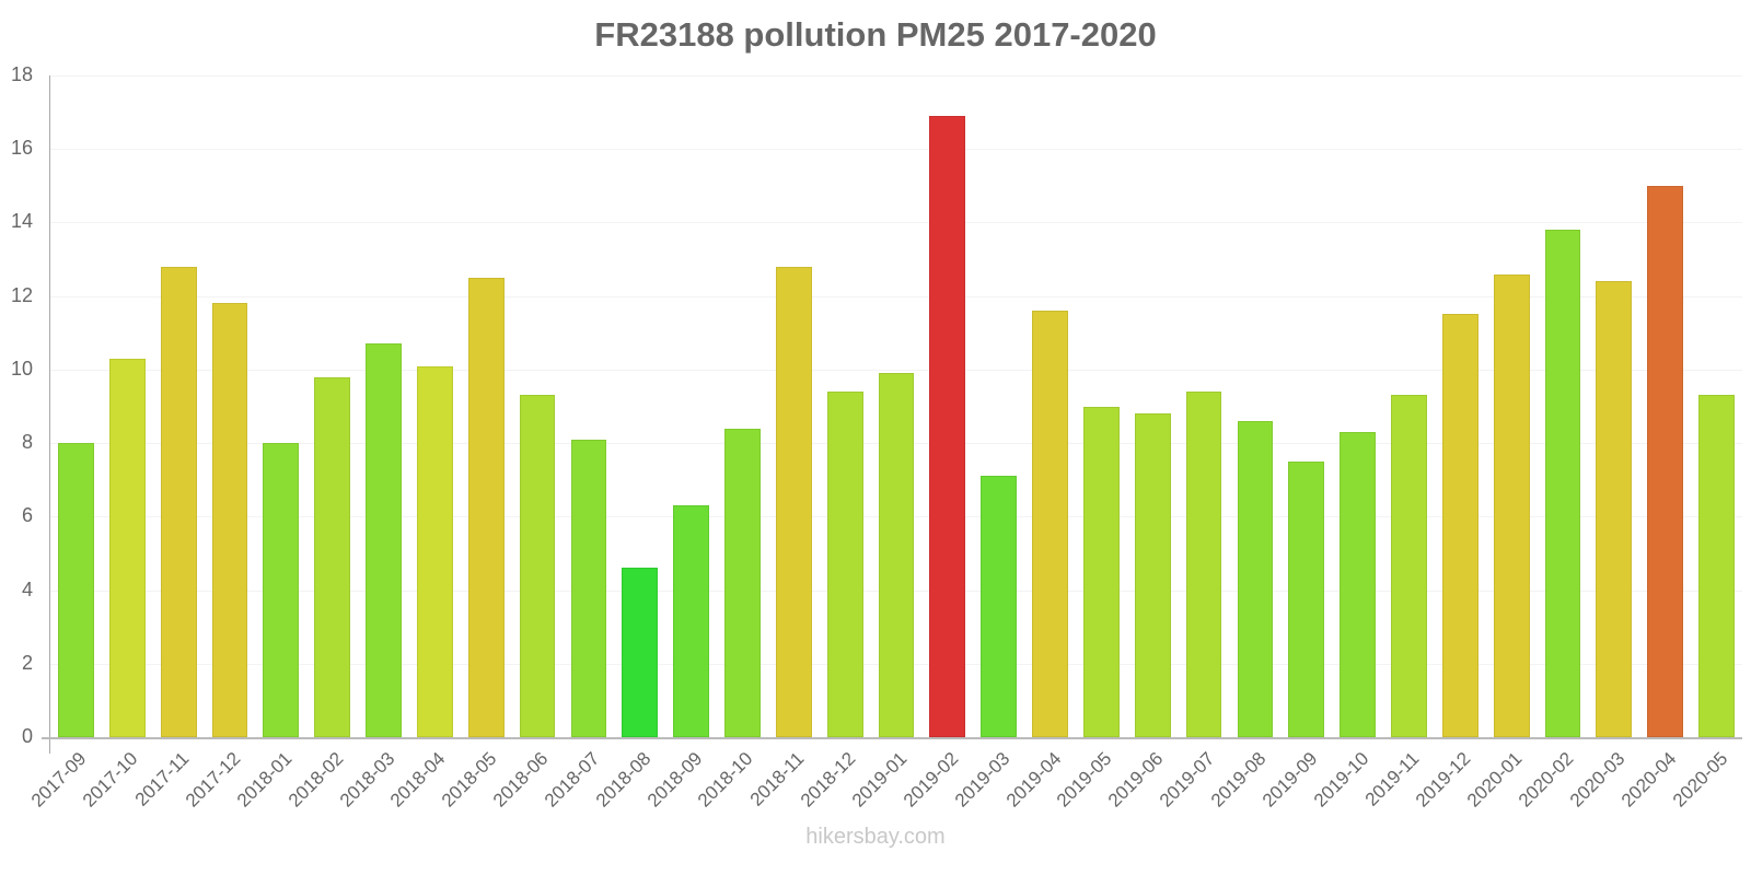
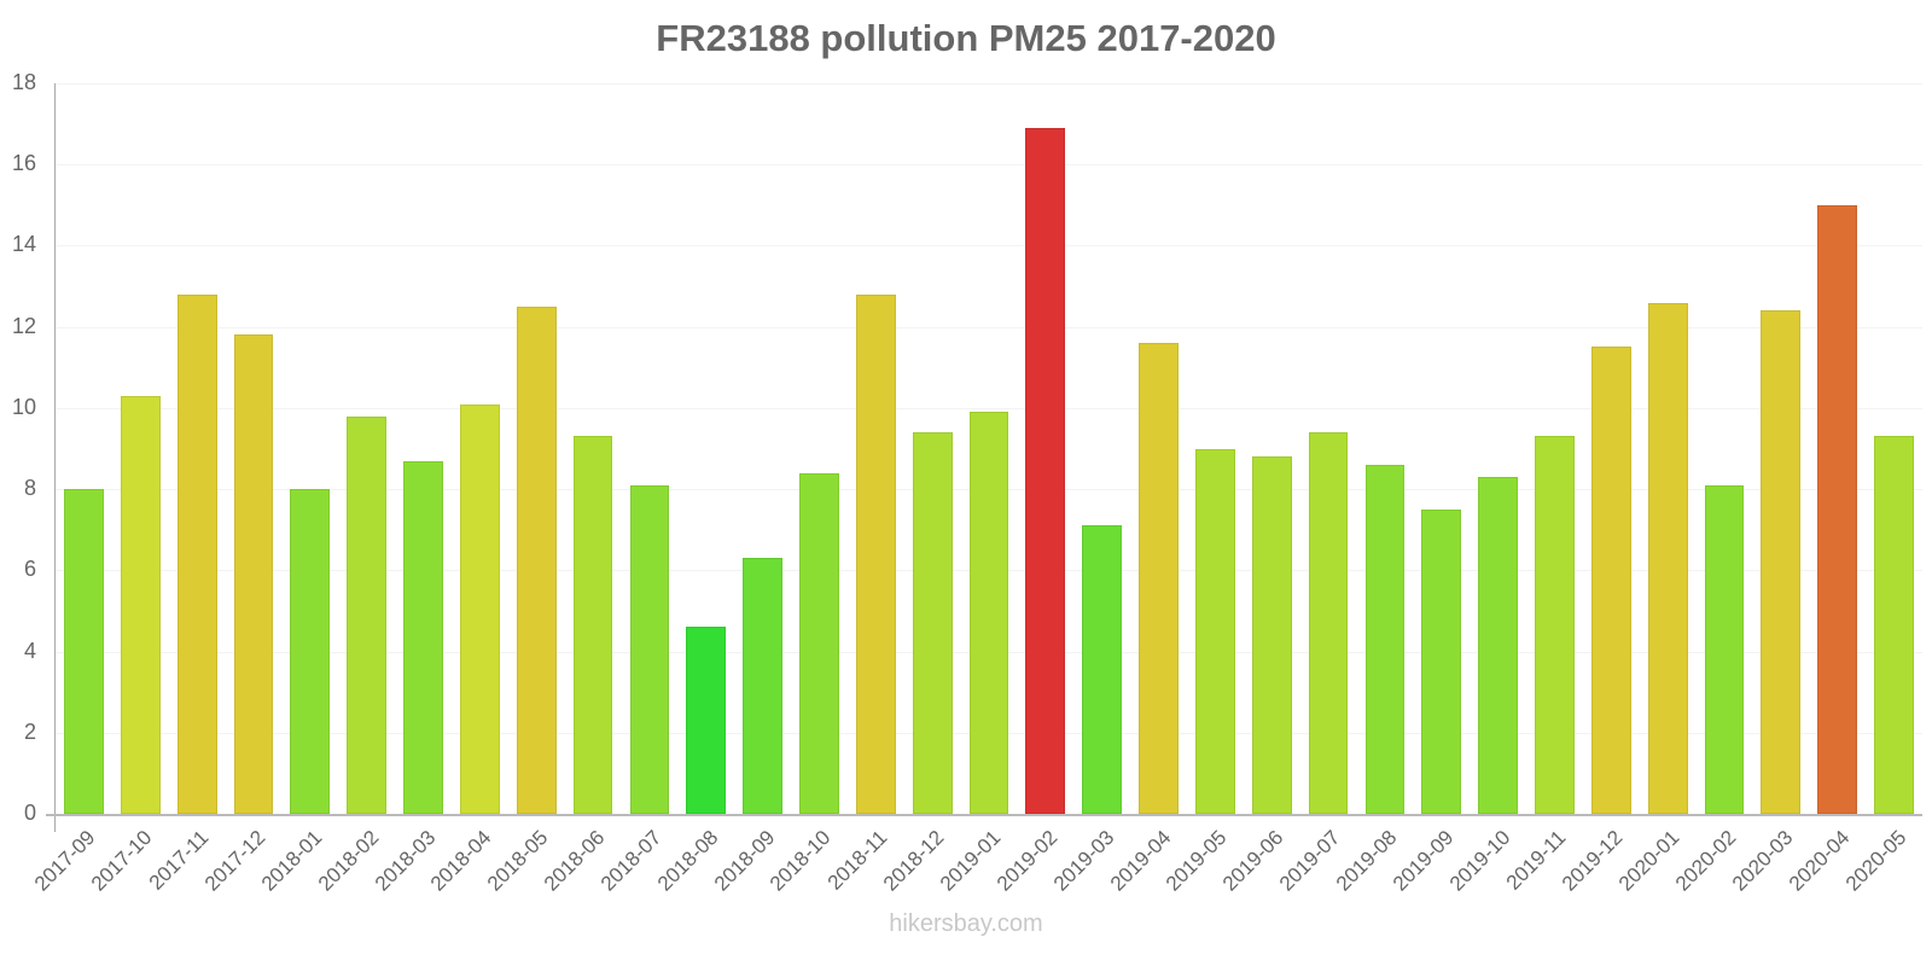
2018-03: 10.7 -> 8.7
2020-02: 13.8 -> 8.1
